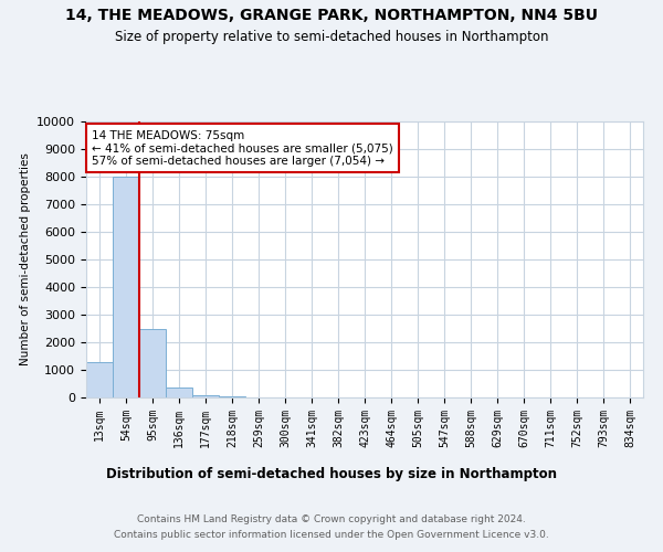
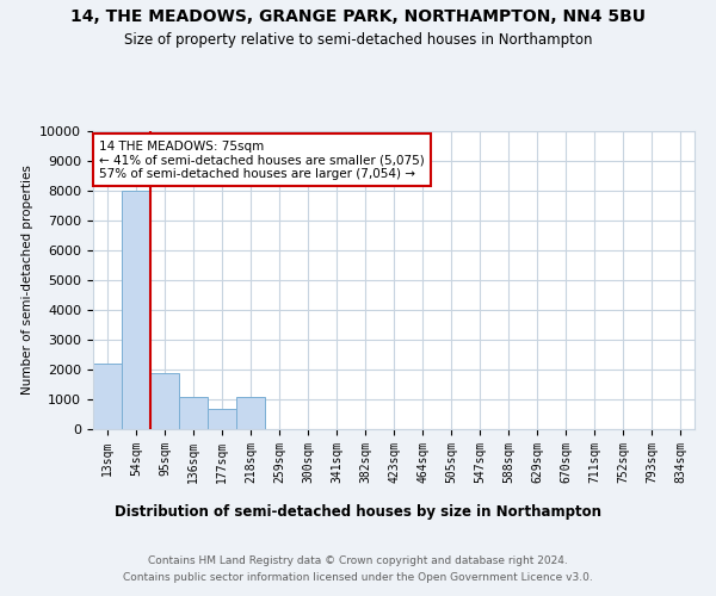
13sqm: 1300 -> 2200
95sqm: 2500 -> 1900
136sqm: 350 -> 1100
177sqm: 100 -> 700
218sqm: 50 -> 1100
